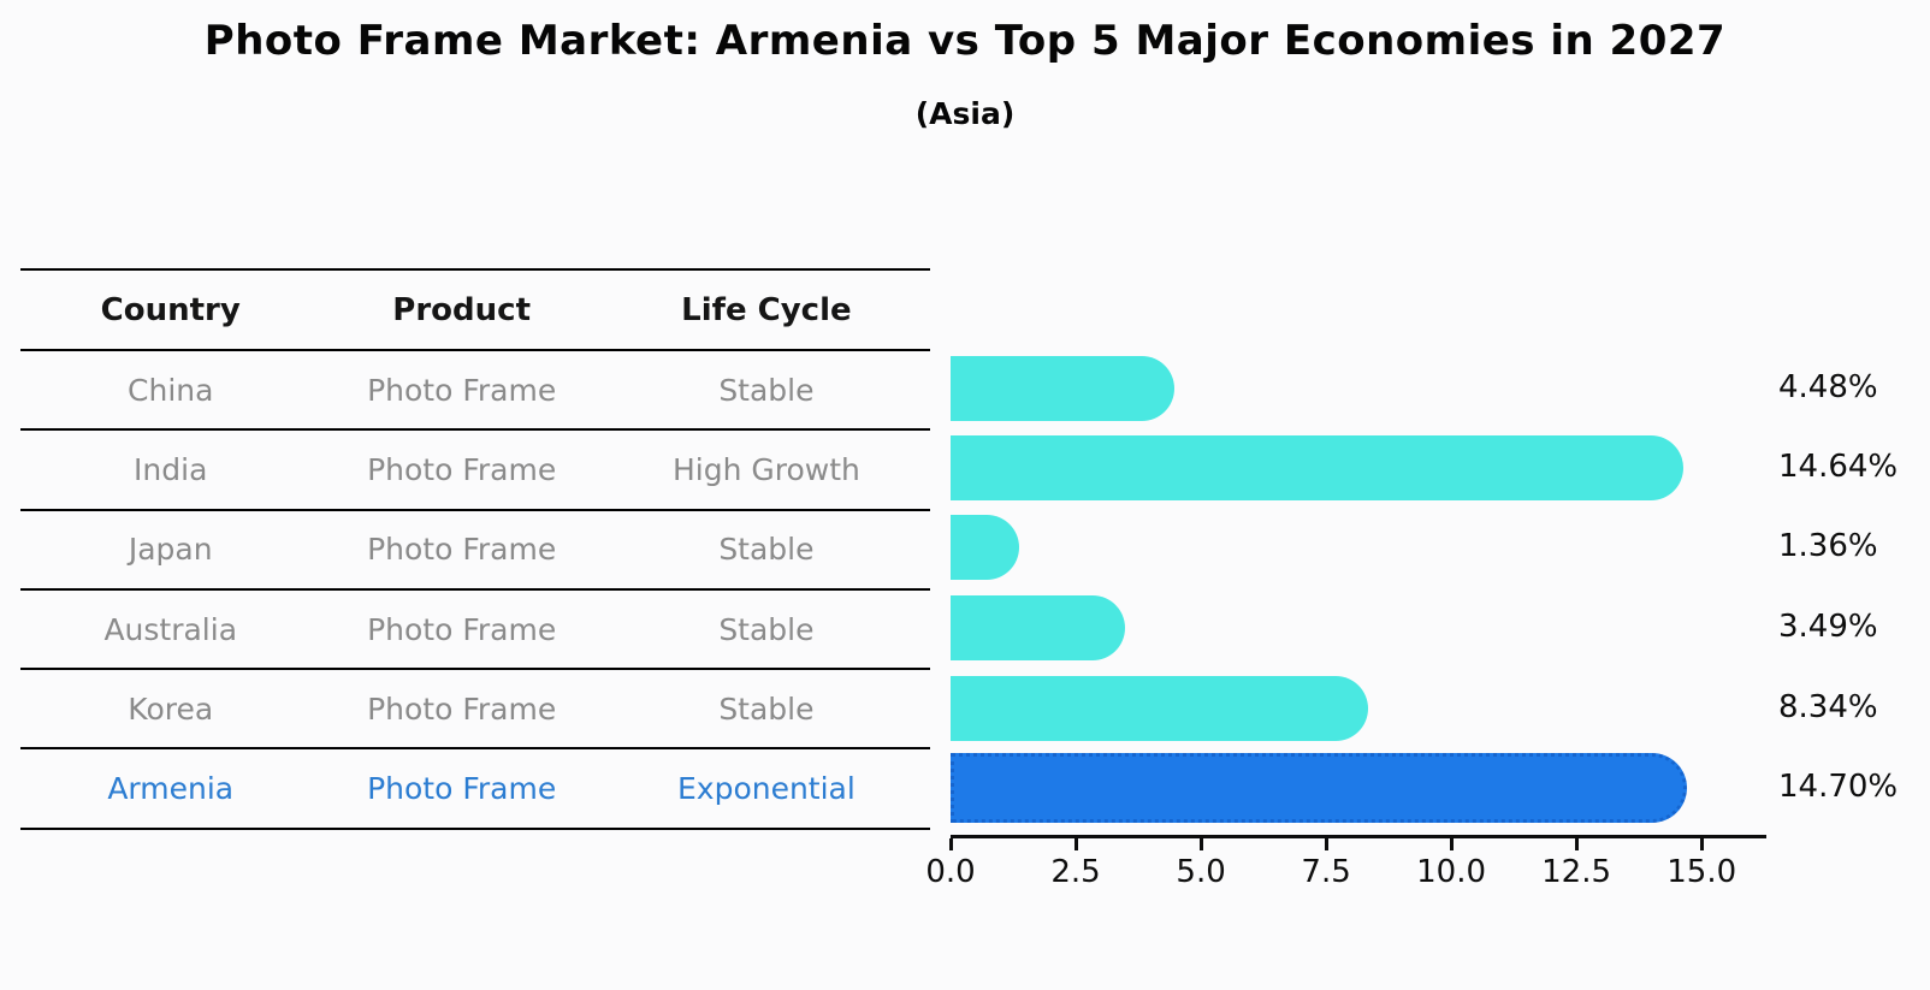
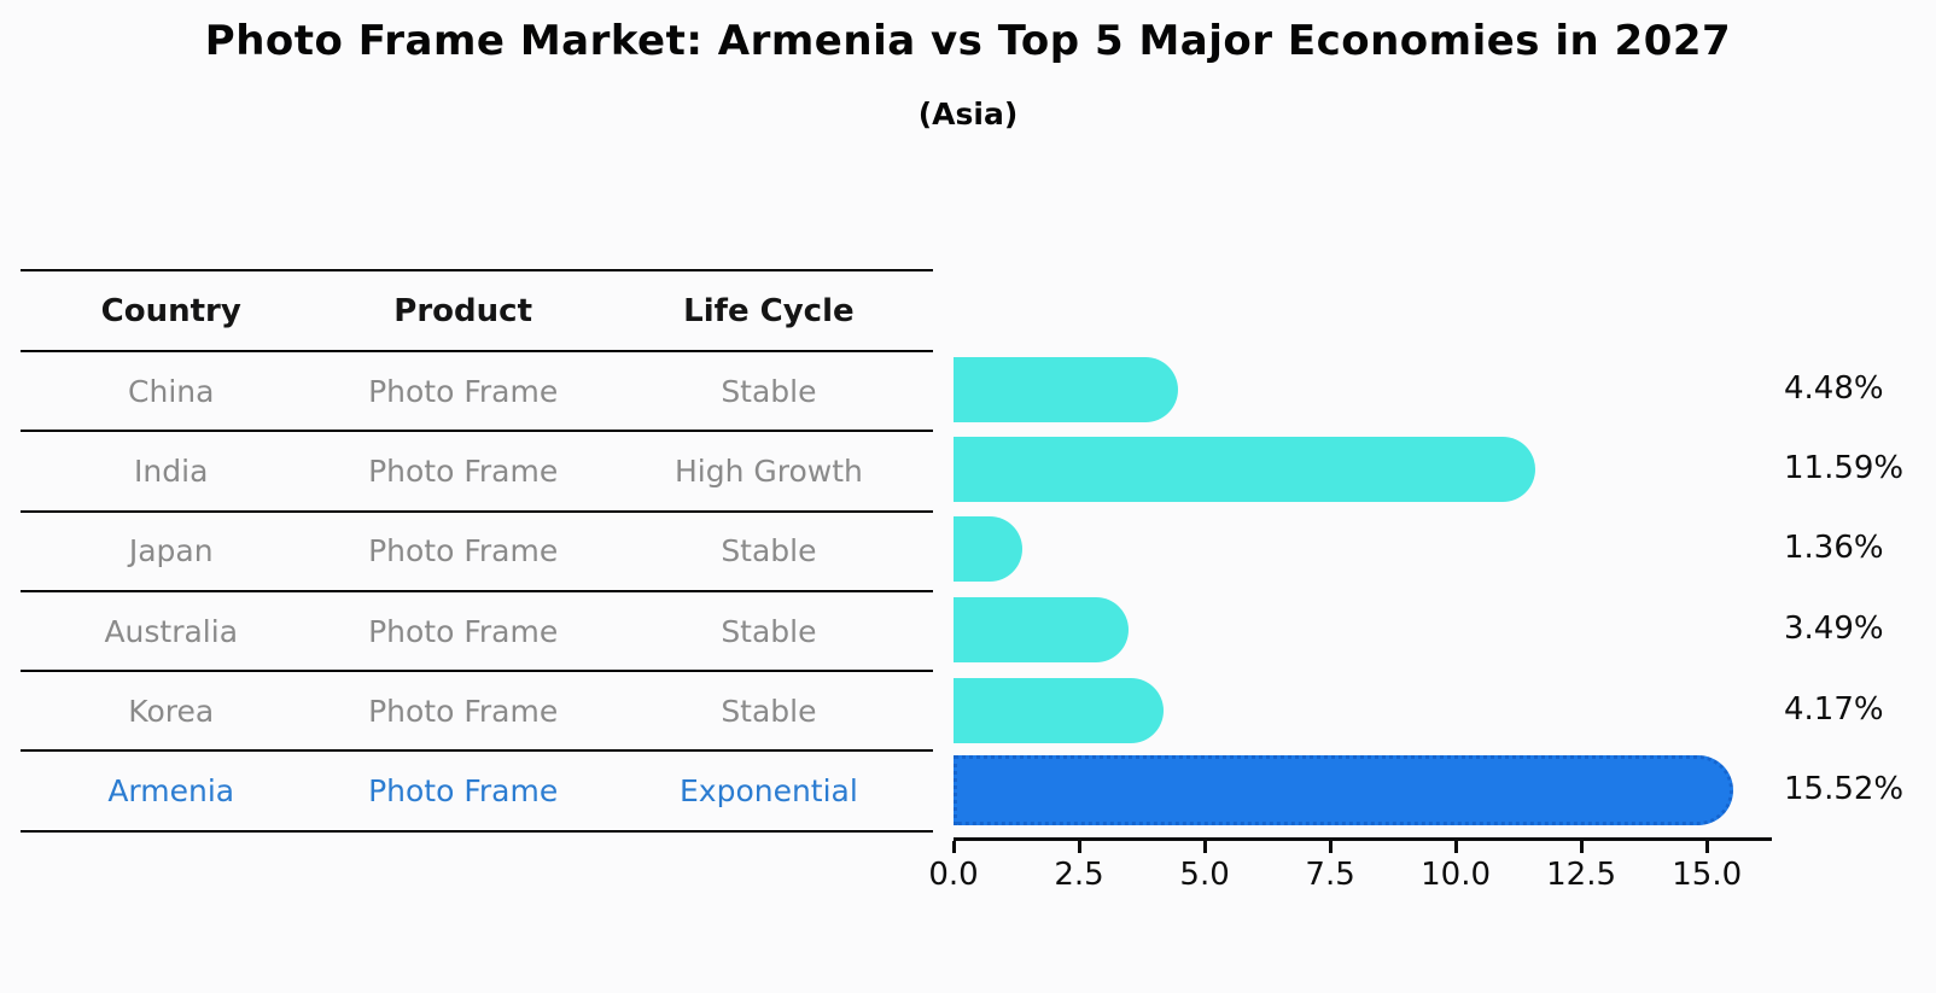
India: 14.64% -> 11.59%
Korea: 8.34% -> 4.17%
Armenia: 14.70% -> 15.52%
